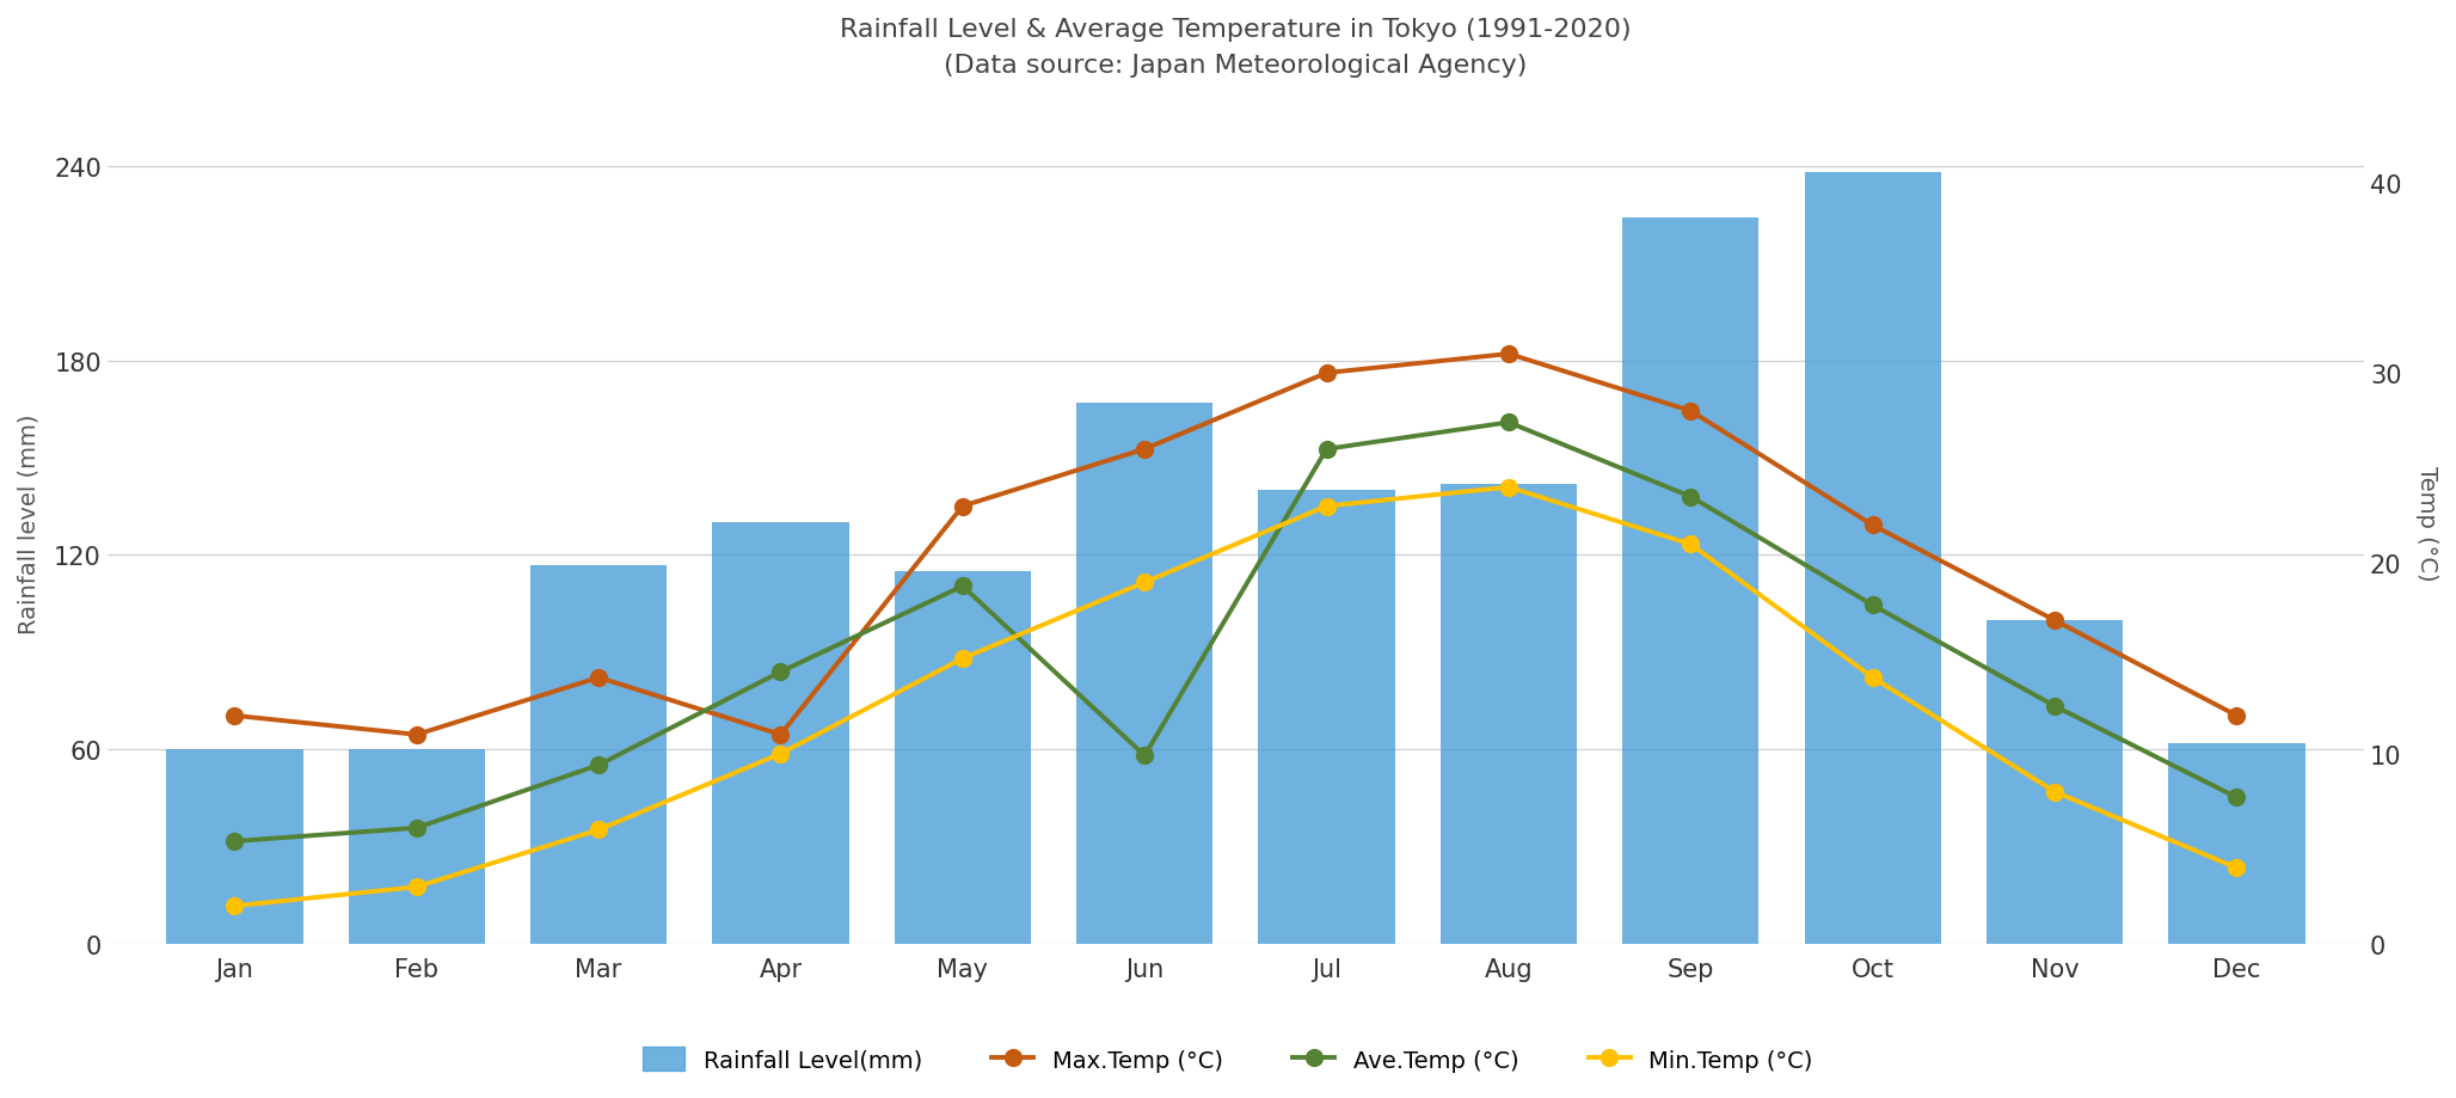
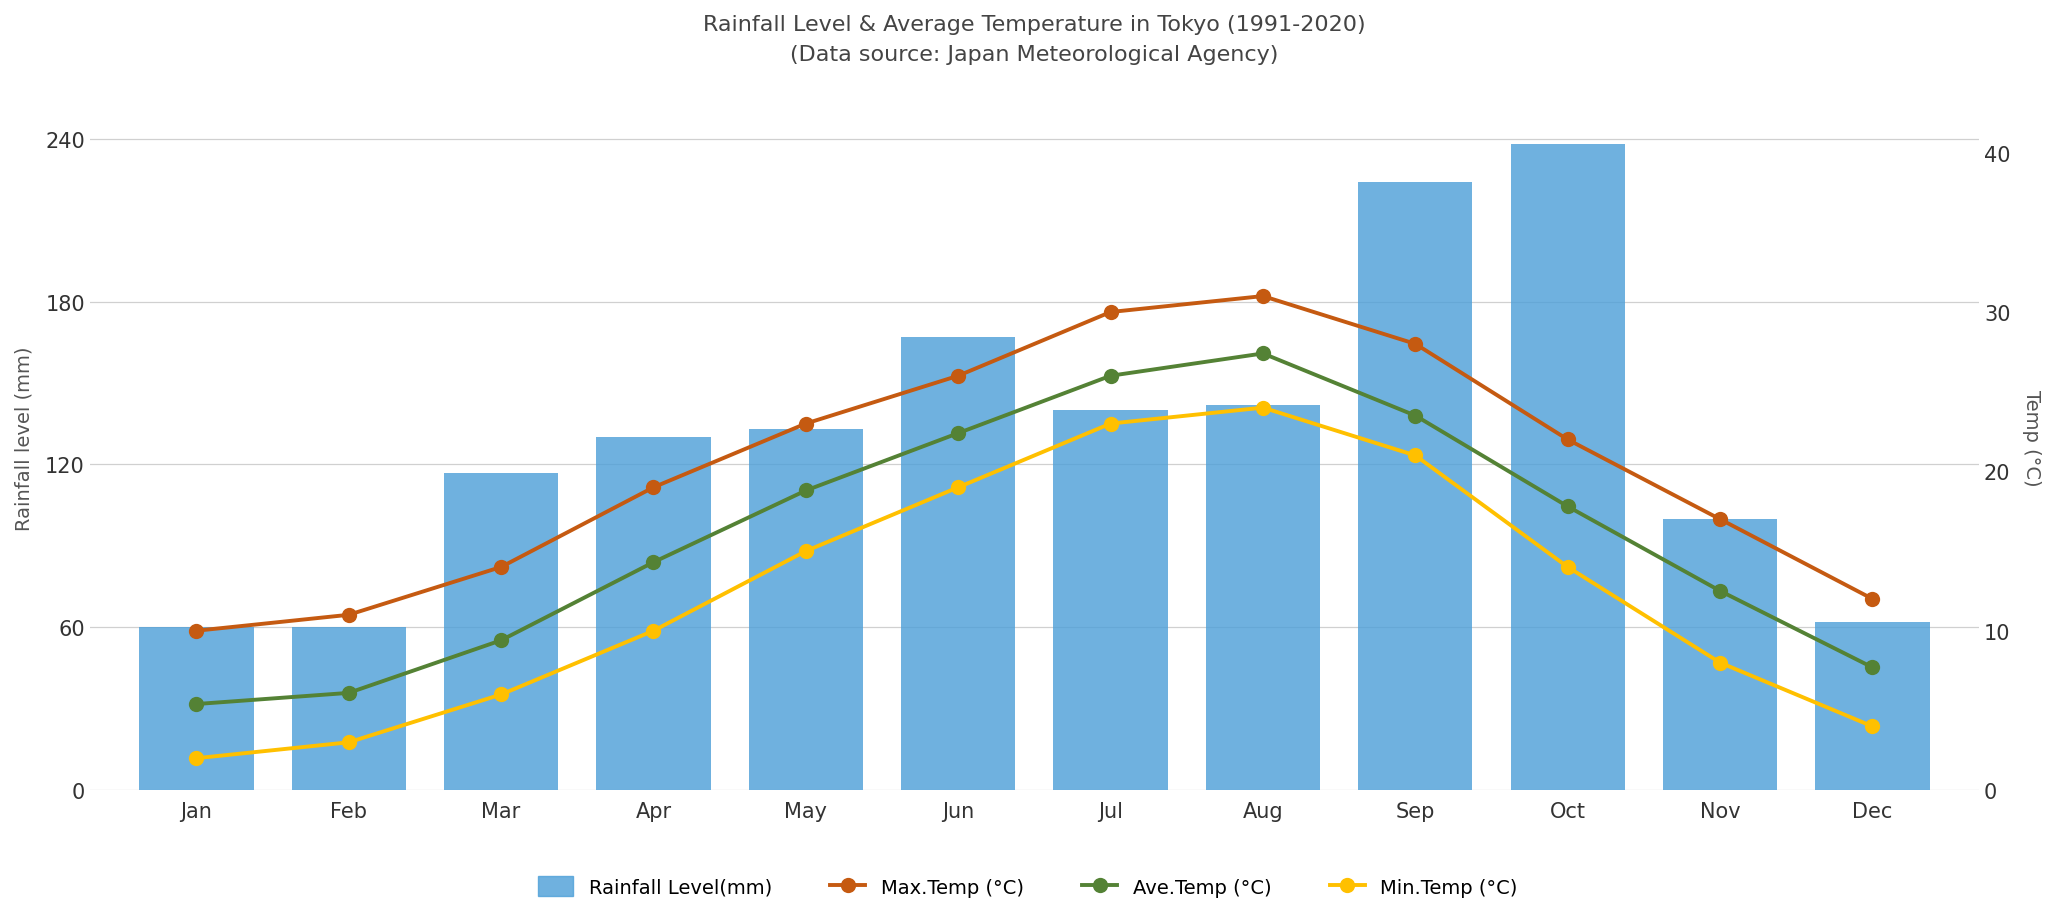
Max.Temp (°C)/Jan: 12 -> 10
Max.Temp (°C)/Apr: 11 -> 19
Rainfall Level(mm)/May: 115 -> 133
Ave.Temp (°C)/Jun: 9.9 -> 22.4
